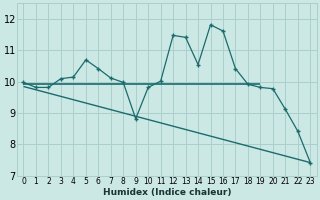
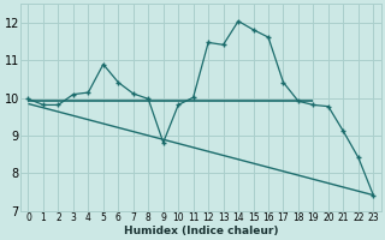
5: 10.70 -> 10.90
14: 10.55 -> 12.05
